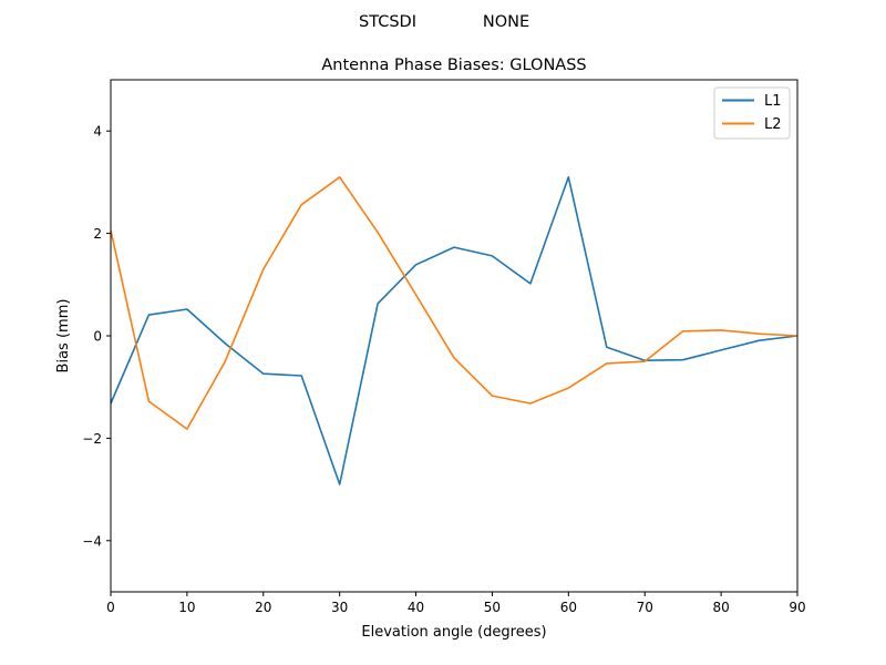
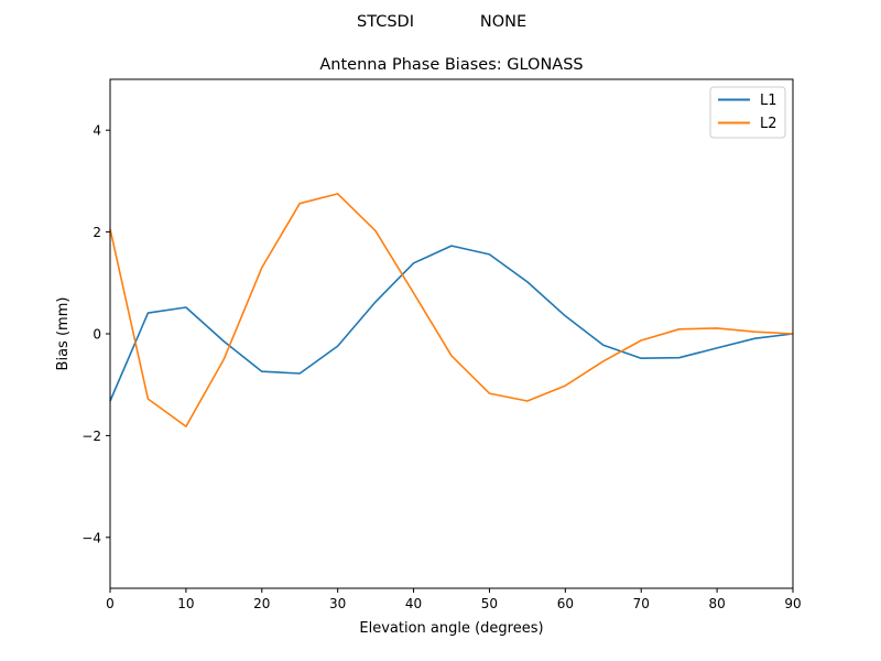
L1/30: -2.9 -> -0.2
L2/30: 3.1 -> 2.8
L1/60: 3.1 -> 0.3
L2/70: -0.5 -> -0.1
